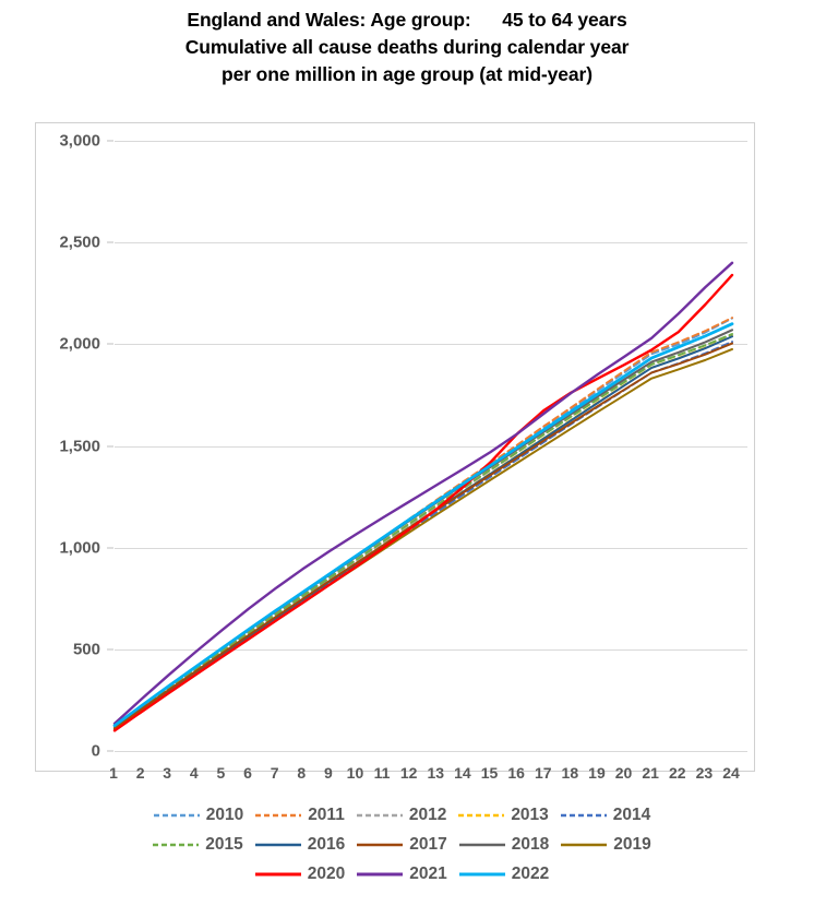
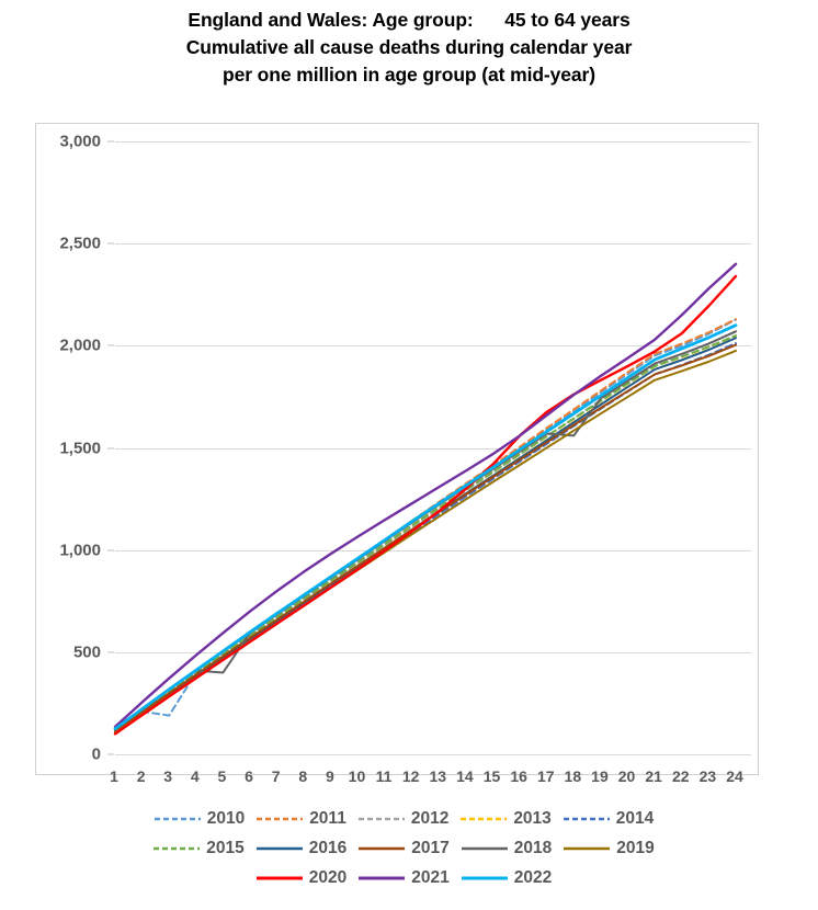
2010/3: 300 -> 190
2018/5: 500 -> 400
2018/18: 1660 -> 1560
